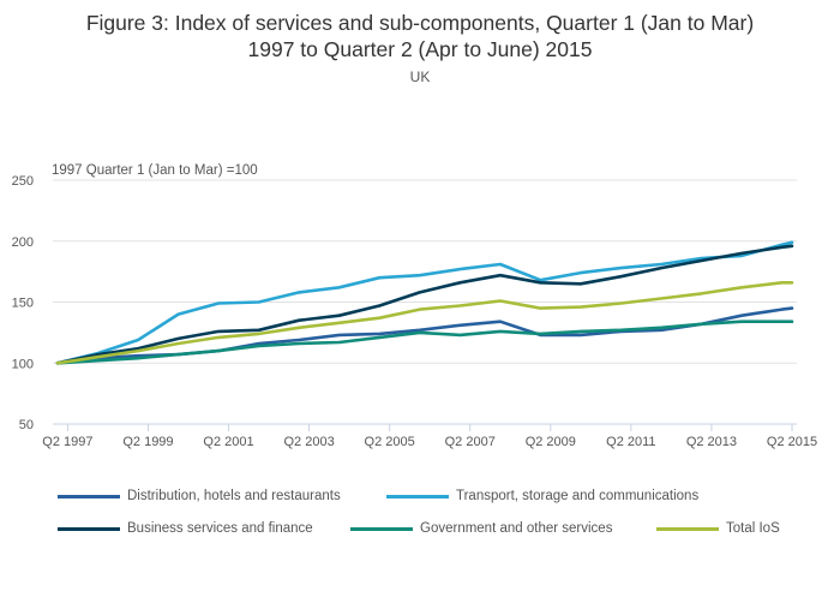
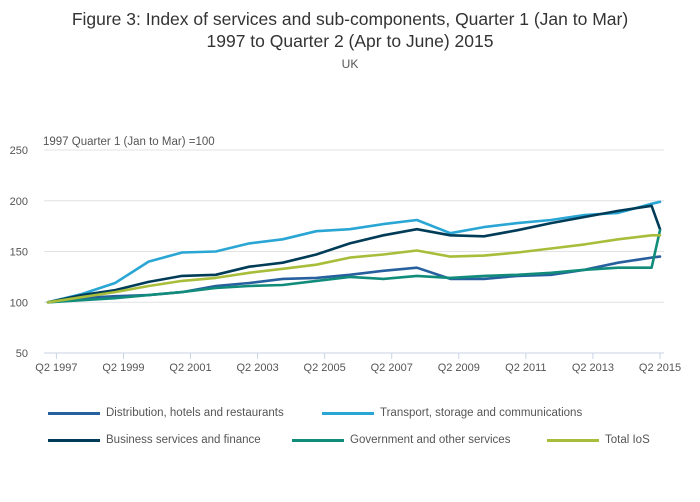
Business services and finance/Q2 2015: 196 -> 172
Government and other services/Q2 2015: 134 -> 171
